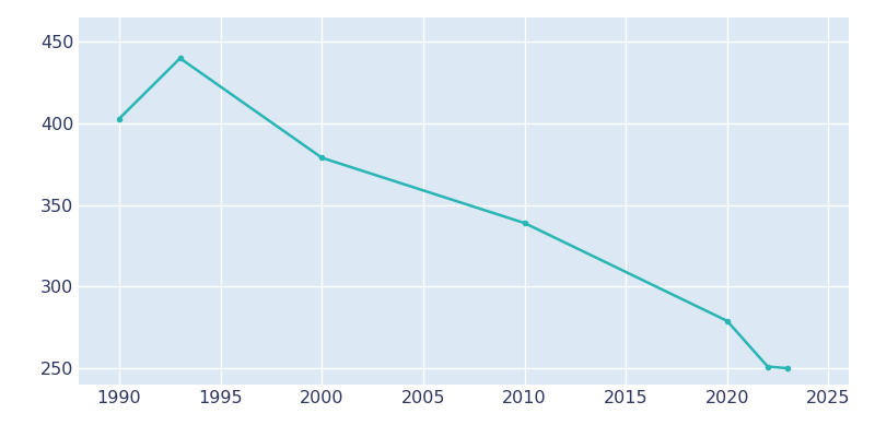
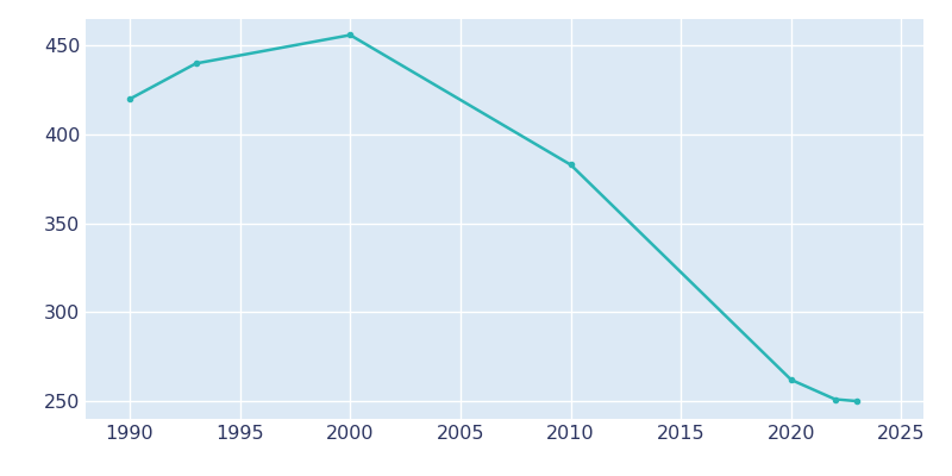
1990: 403 -> 420
2000: 379 -> 456
2010: 339 -> 383
2020: 279 -> 262
